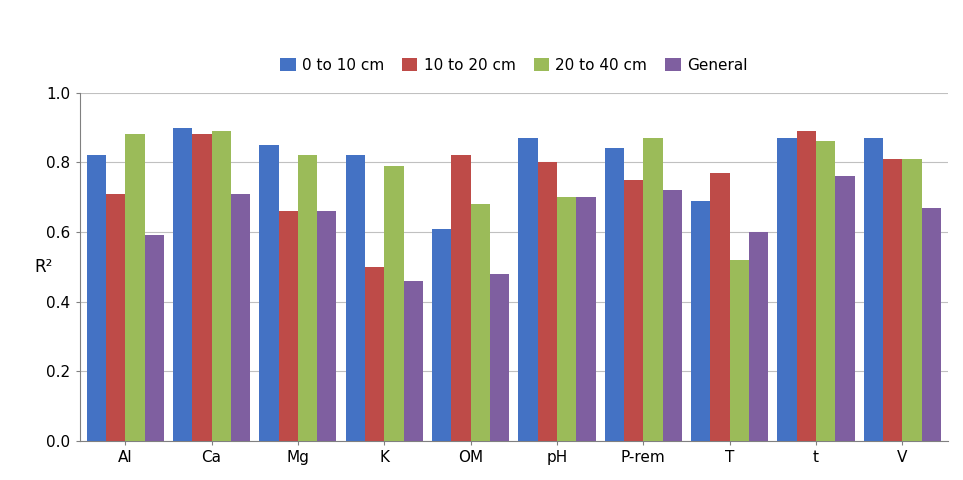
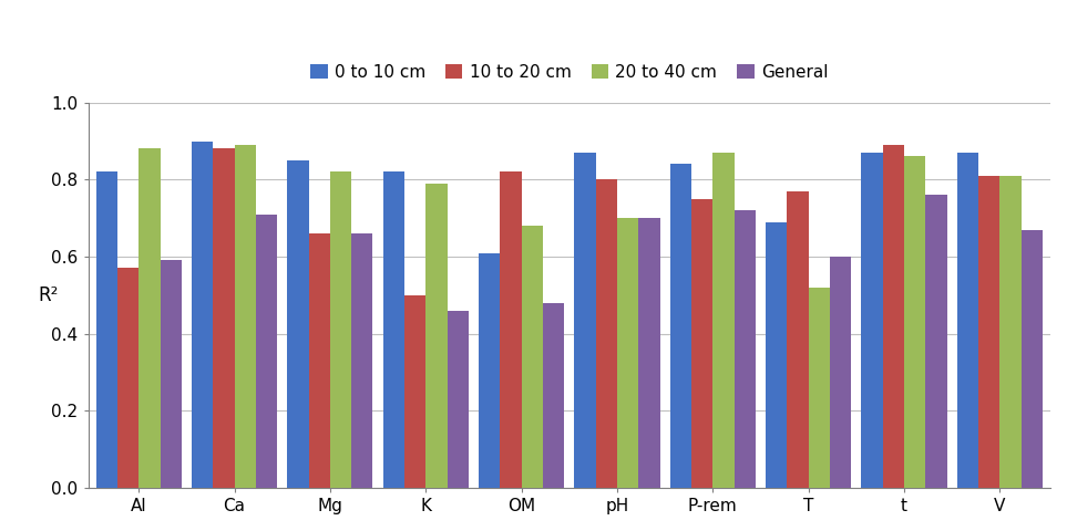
10 to 20 cm/Al: 0.71 -> 0.57
